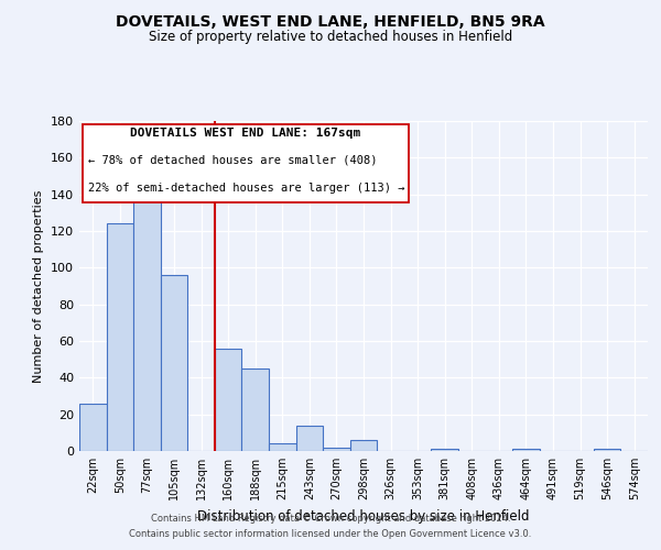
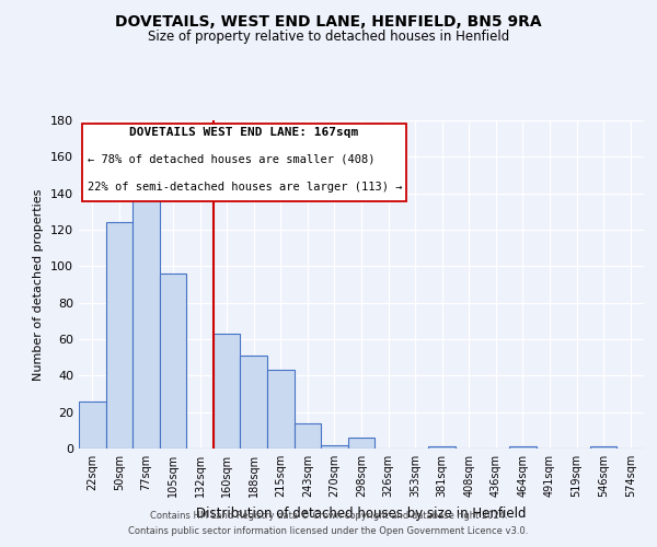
160sqm: 56 -> 63
188sqm: 45 -> 51
215sqm: 4 -> 43
